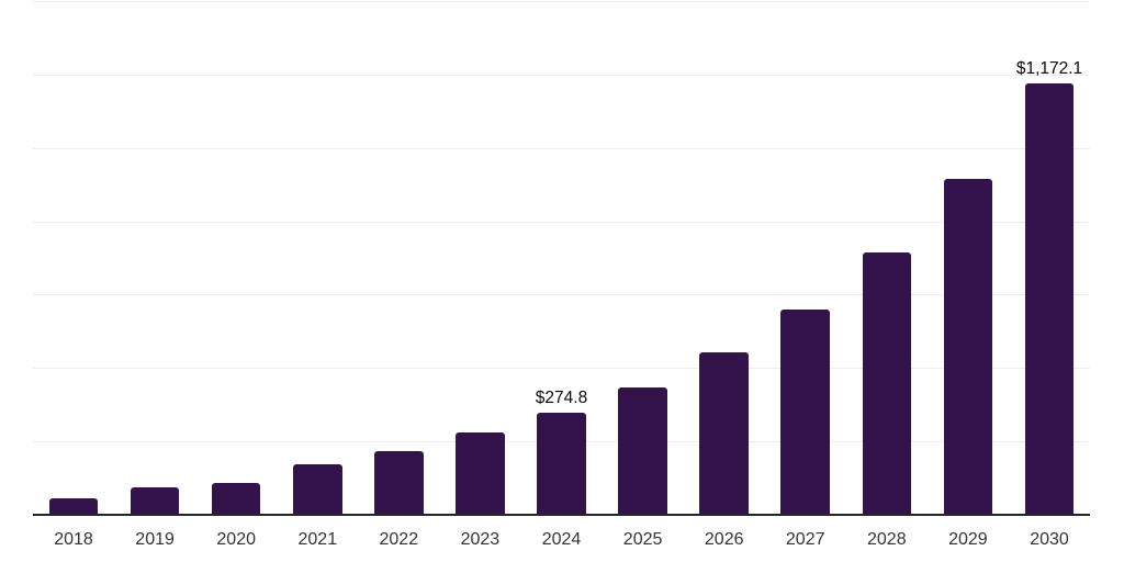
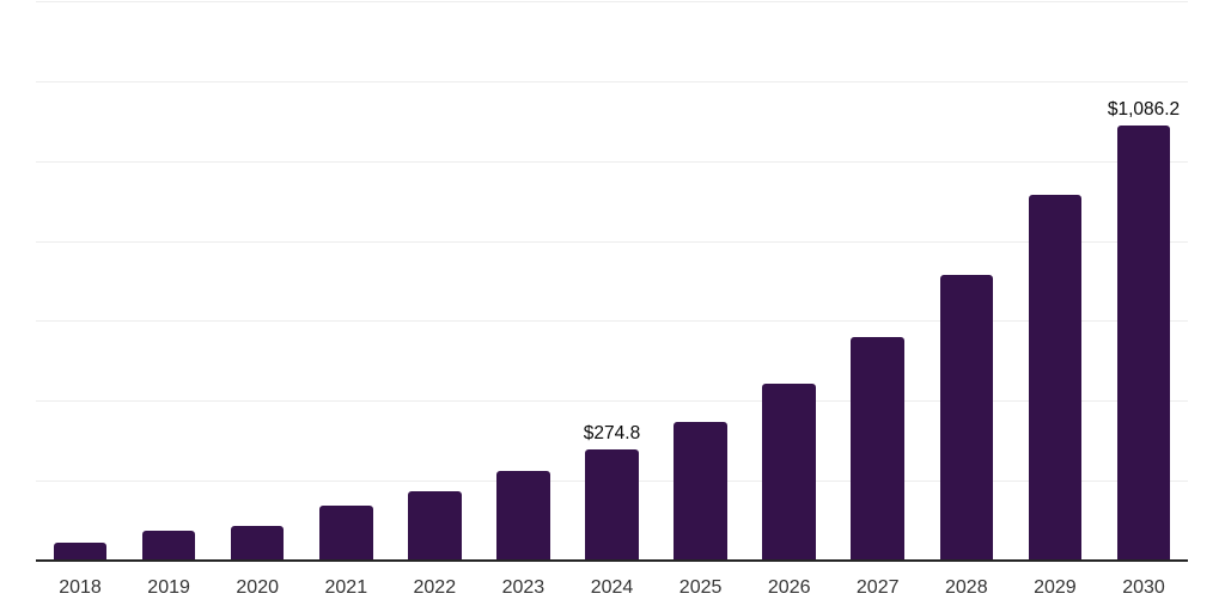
2030: $1,172.1 -> $1,086.2
